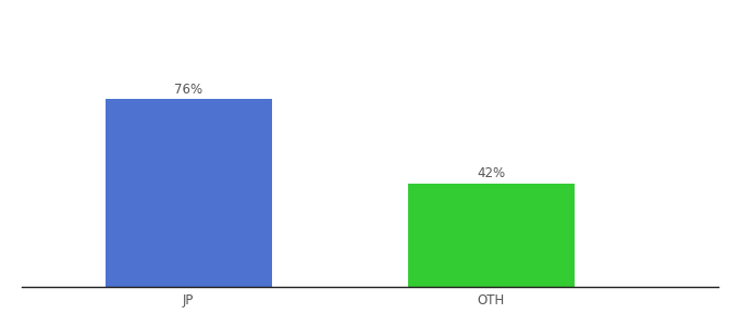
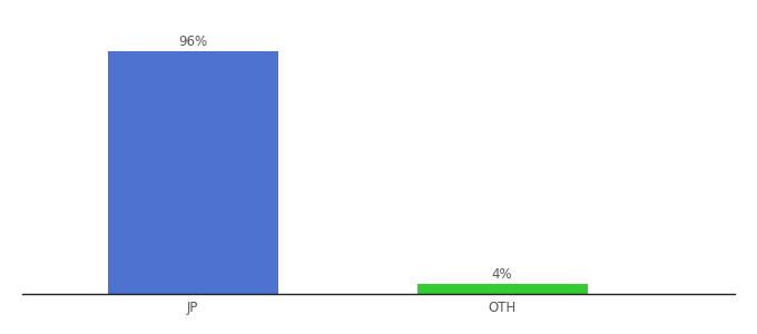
JP: 76% -> 96%
OTH: 42% -> 4%
